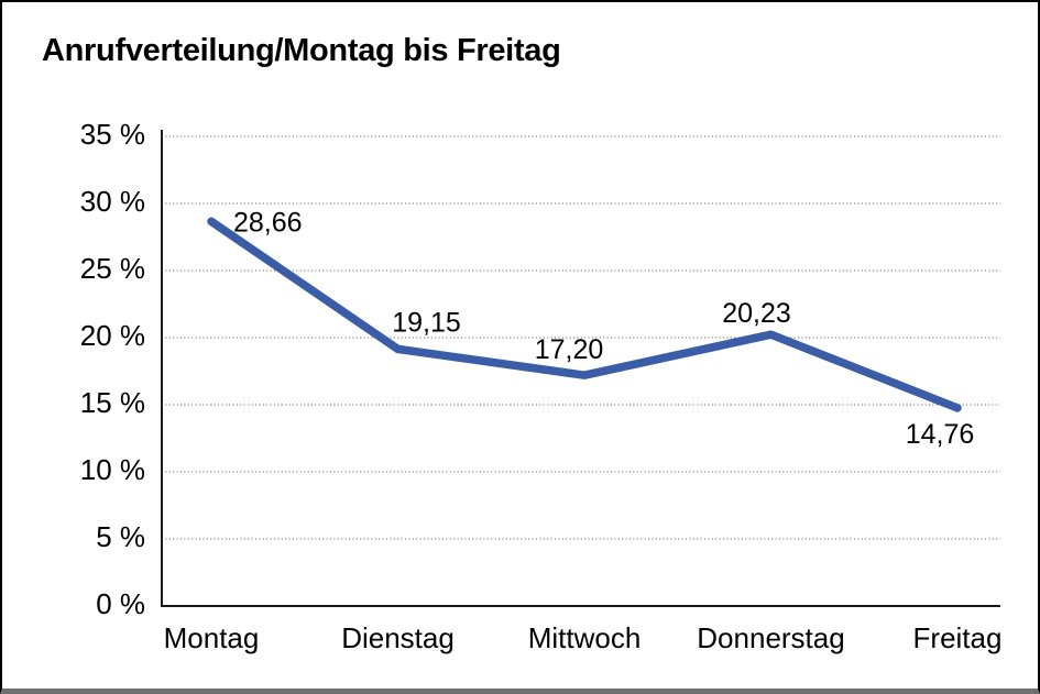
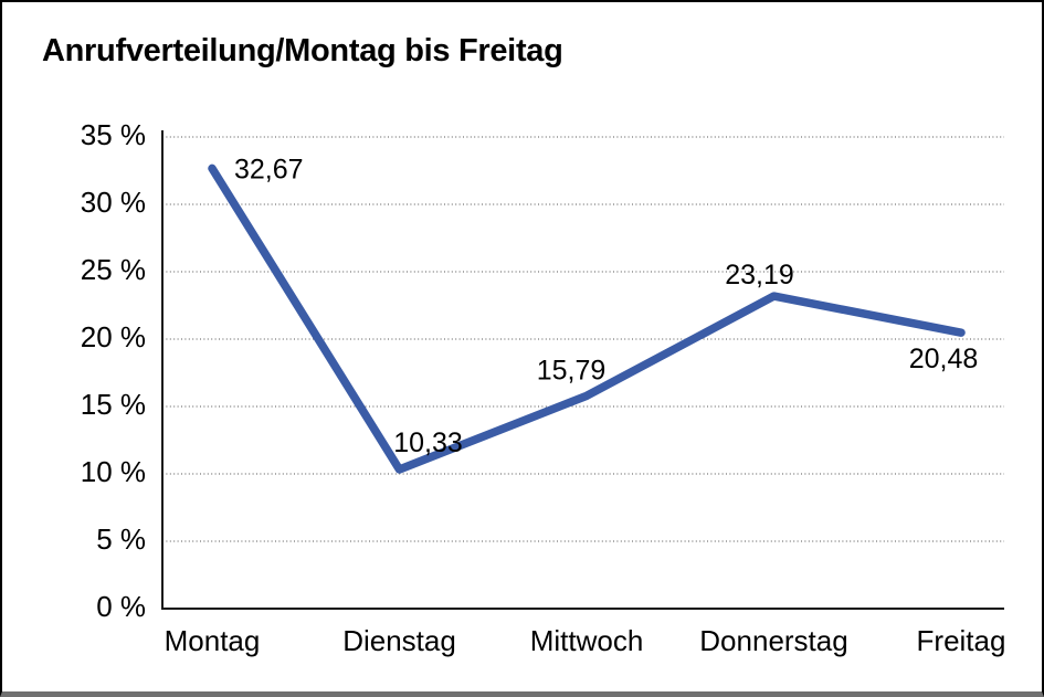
Montag: 28,66 -> 32,67
Dienstag: 19,15 -> 10,33
Mittwoch: 17,20 -> 15,79
Donnerstag: 20,23 -> 23,19
Freitag: 14,76 -> 20,48
